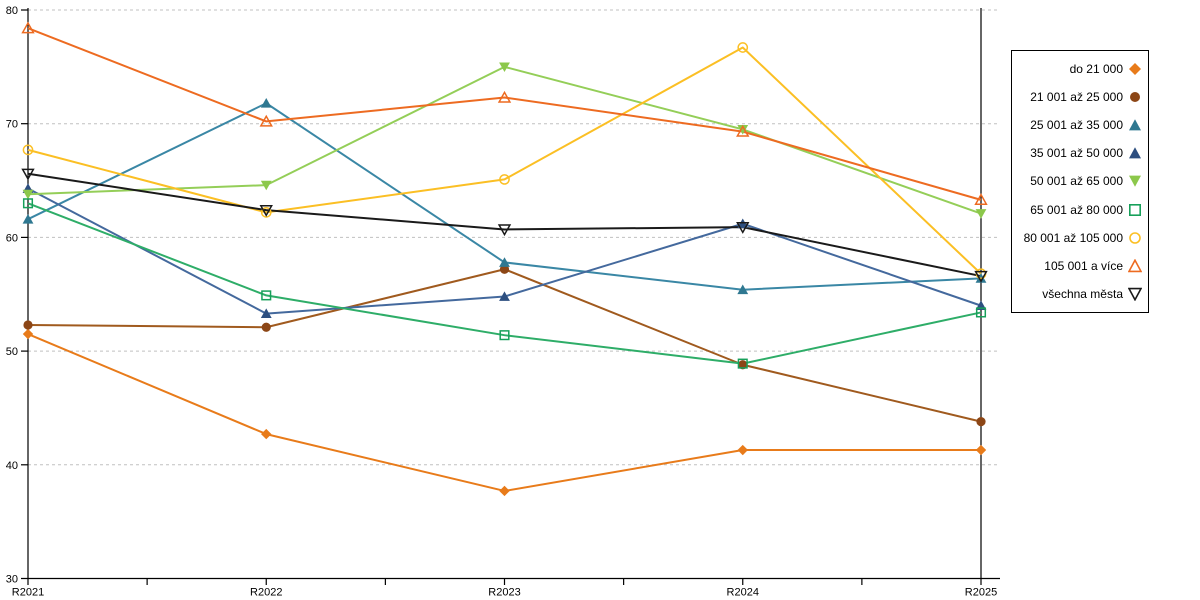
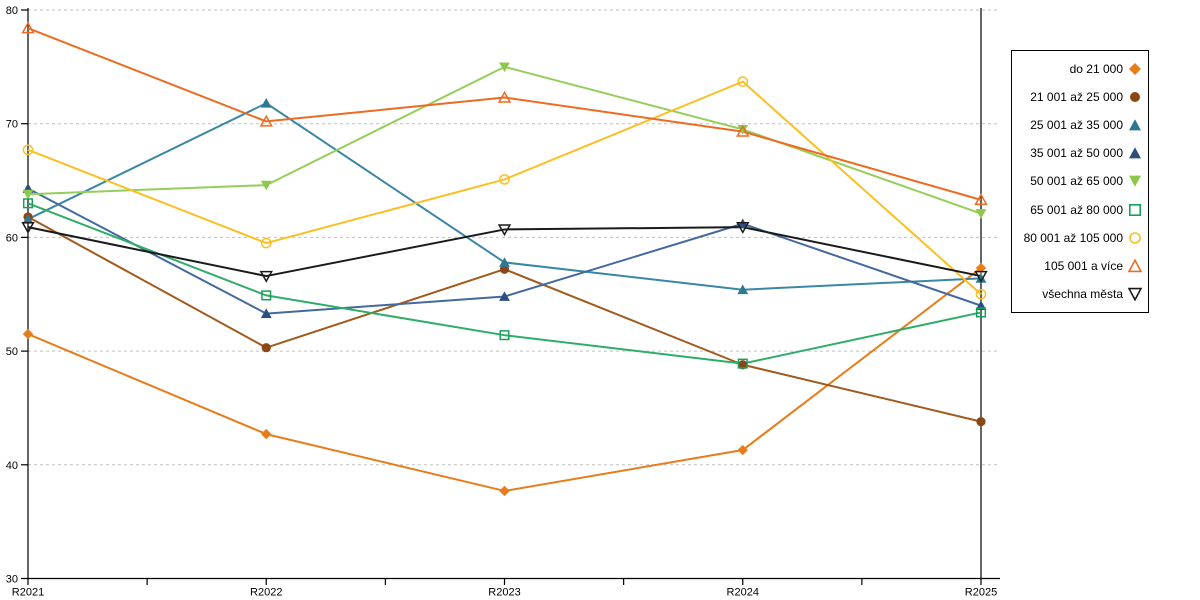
21 001 až 25 000/R2021: 52.3 -> 61.8
všechna města/R2021: 65.6 -> 60.9
21 001 až 25 000/R2022: 52.1 -> 50.3
80 001 až 105 000/R2022: 62.2 -> 59.5
všechna města/R2022: 62.4 -> 56.6
80 001 až 105 000/R2024: 76.7 -> 73.7
do 21 000/R2025: 41.3 -> 57.3
80 001 až 105 000/R2025: 56.8 -> 55.0
